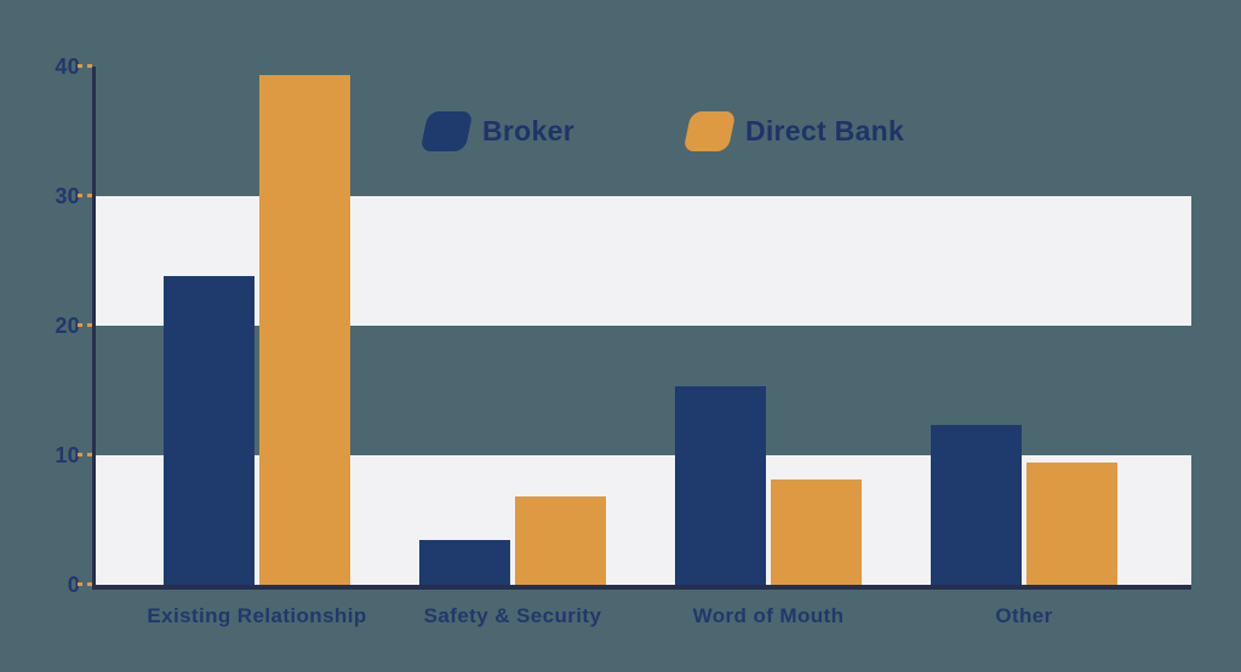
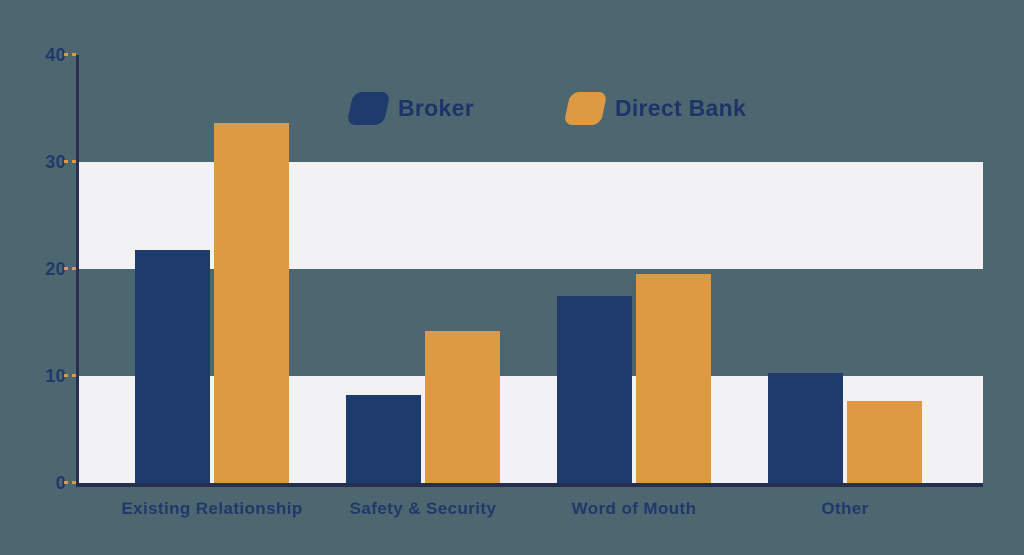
Broker/Existing Relationship: 23.8 -> 21.8
Direct Bank/Existing Relationship: 39.3 -> 33.6
Broker/Safety & Security: 3.5 -> 8.2
Direct Bank/Safety & Security: 6.8 -> 14.2
Broker/Word of Mouth: 15.3 -> 17.5
Direct Bank/Word of Mouth: 8.1 -> 19.5
Broker/Other: 12.3 -> 10.3
Direct Bank/Other: 9.4 -> 7.7
